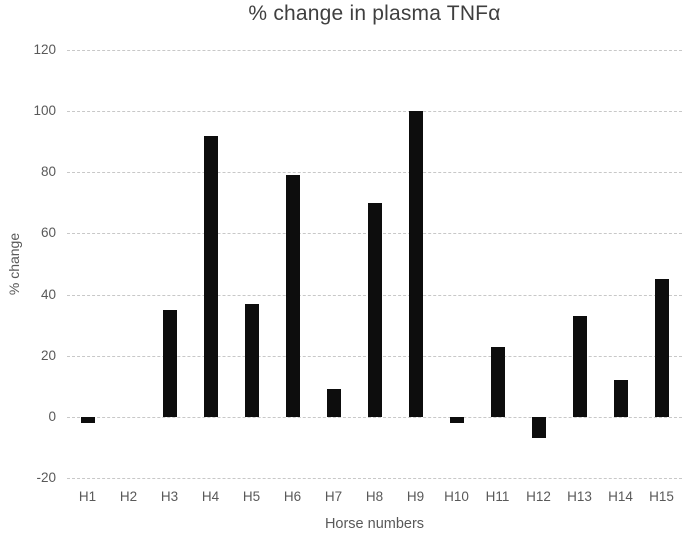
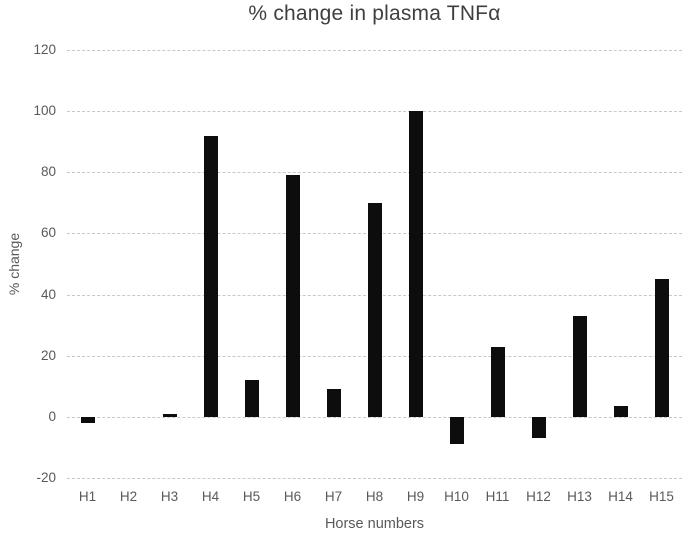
H3: 35 -> 1
H5: 37 -> 12
H10: -2 -> -9
H14: 12 -> 4
